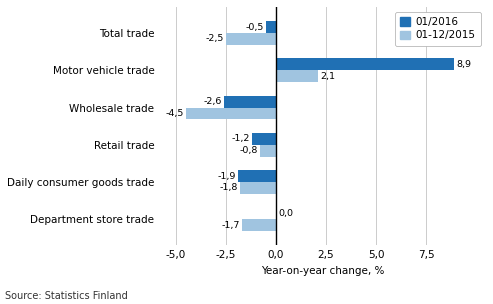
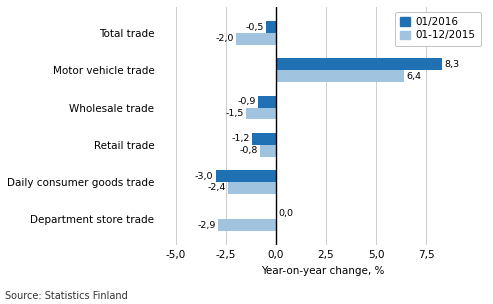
01-12/2015/Total trade: -2,5 -> -2,0
01/2016/Motor vehicle trade: 8,9 -> 8,3
01-12/2015/Motor vehicle trade: 2,1 -> 6,4
01/2016/Wholesale trade: -2,6 -> -0,9
01-12/2015/Wholesale trade: -4,5 -> -1,5
01/2016/Daily consumer goods trade: -1,9 -> -3,0
01-12/2015/Daily consumer goods trade: -1,8 -> -2,4
01-12/2015/Department store trade: -1,7 -> -2,9
